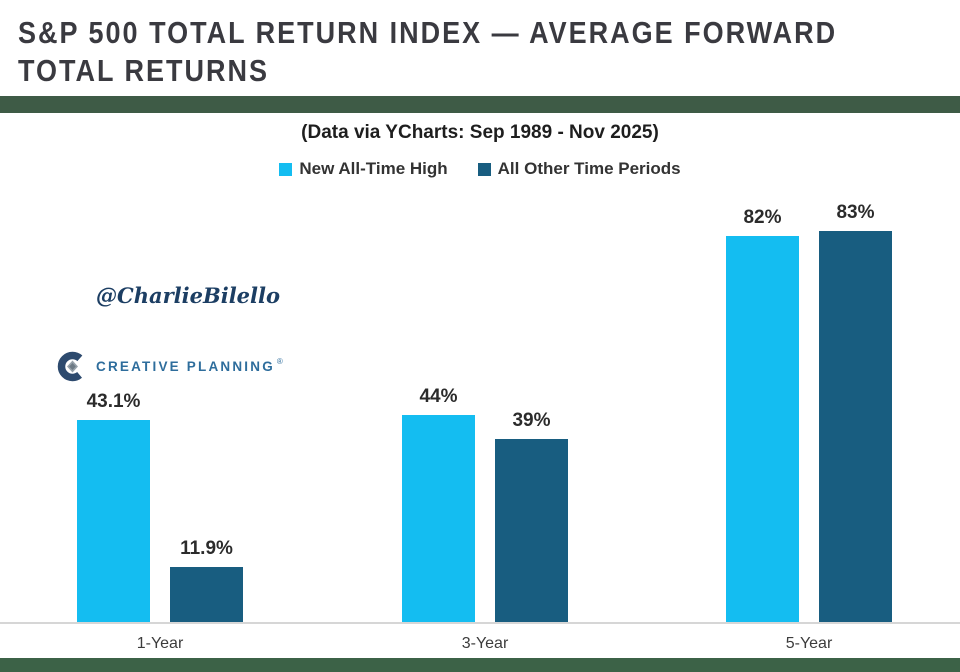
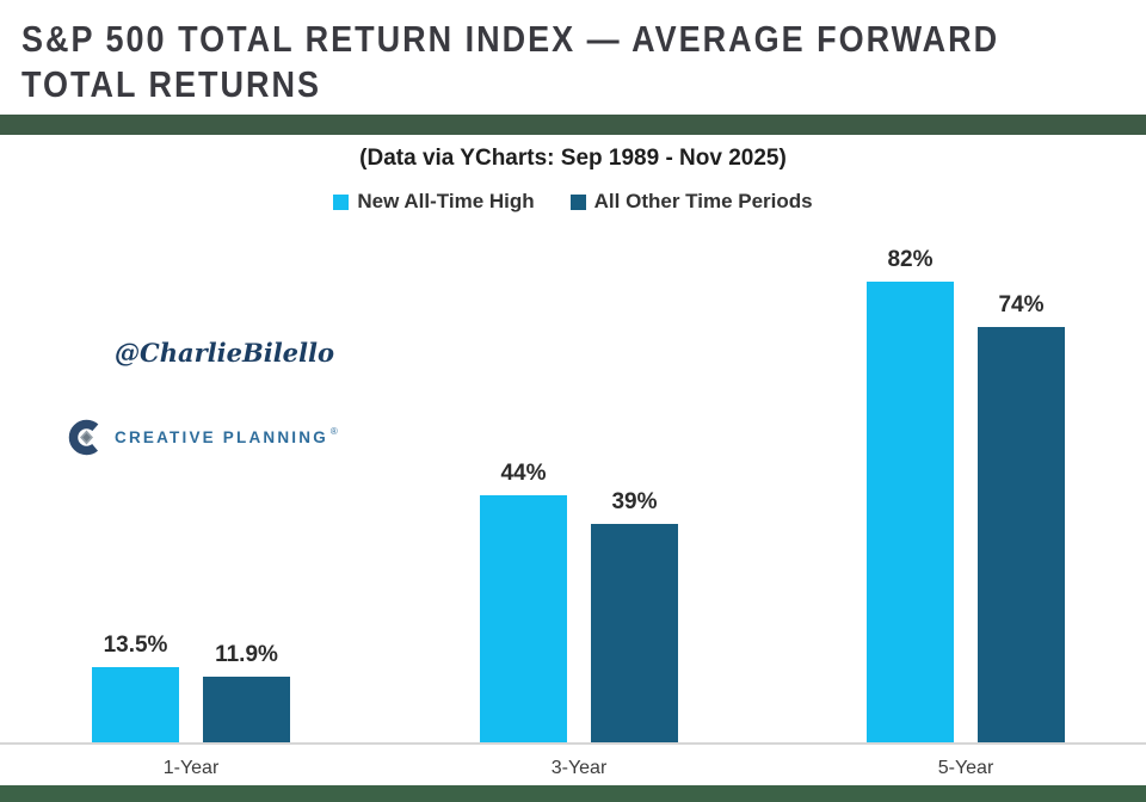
New All-Time High/1-Year: 43.1% -> 13.5%
All Other Time Periods/5-Year: 83% -> 74%
